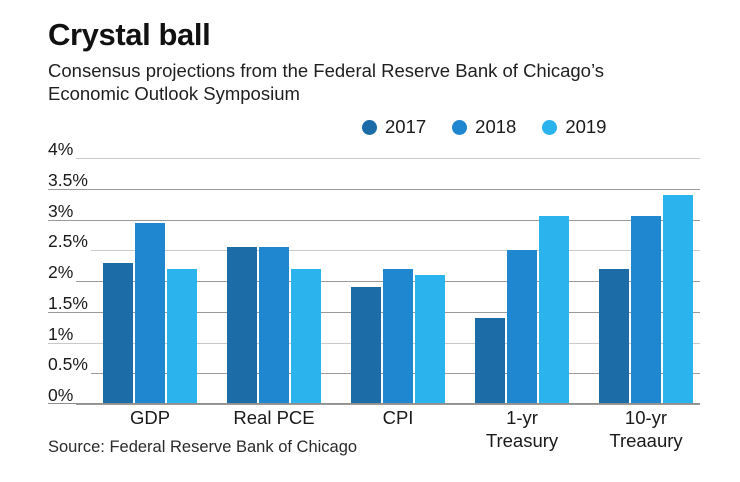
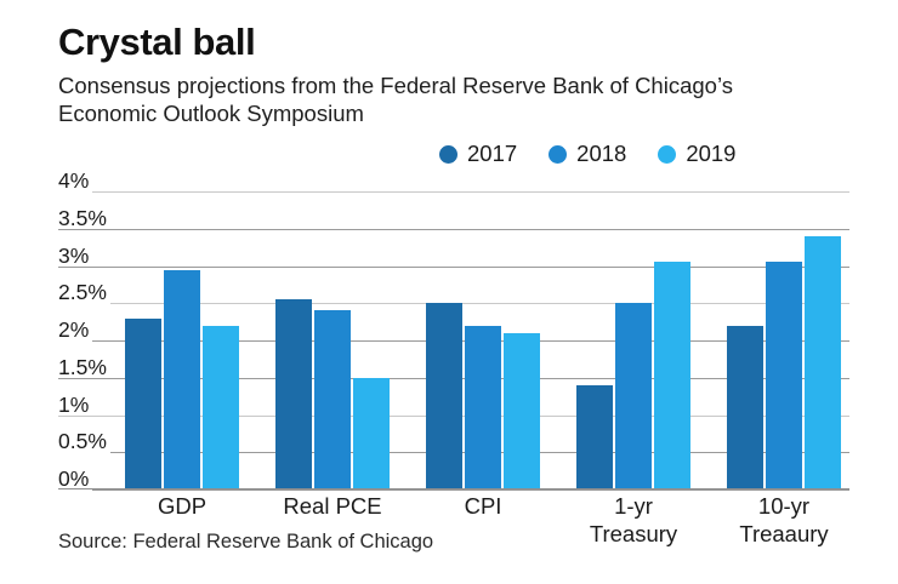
2018/Real PCE: 2.5% -> 2.4%
2019/Real PCE: 2.2% -> 1.5%
2017/CPI: 1.9% -> 2.5%
